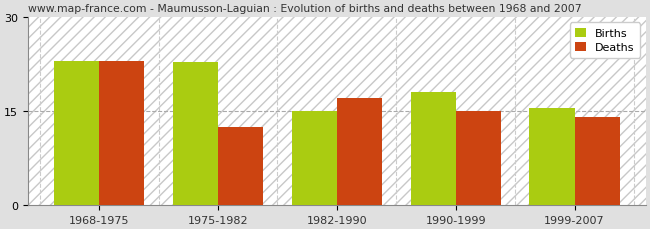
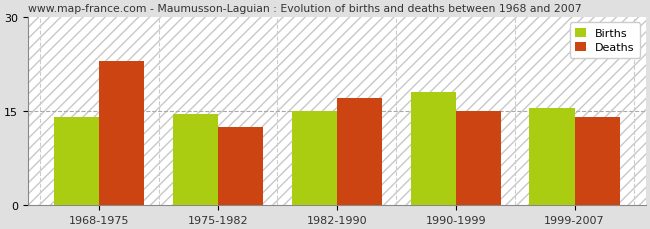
Births/1968-1975: 23.0 -> 14.0
Births/1975-1982: 22.8 -> 14.5
